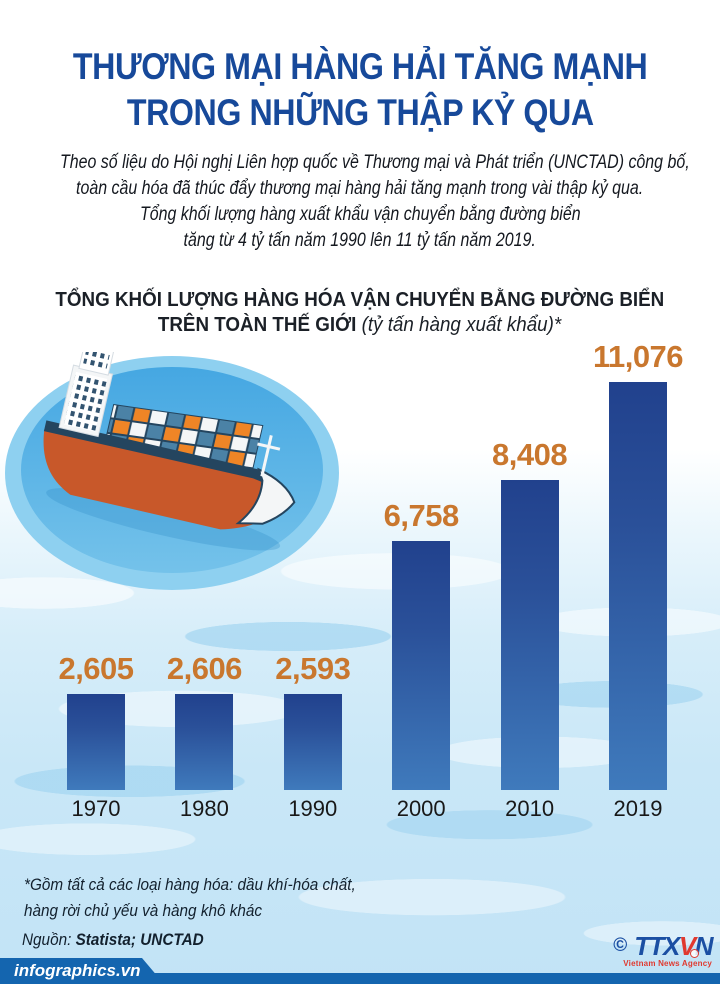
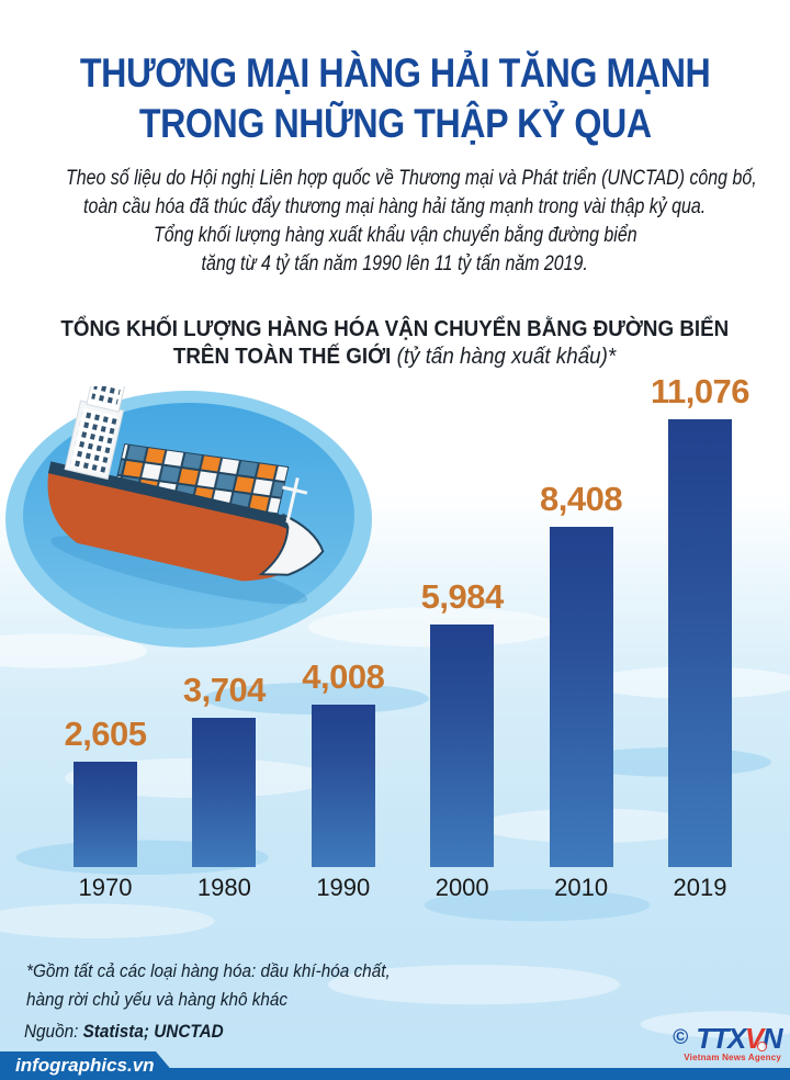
1980: 2,606 -> 3,704
1990: 2,593 -> 4,008
2000: 6,758 -> 5,984
